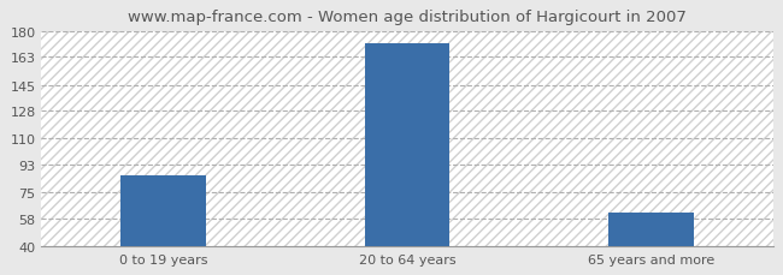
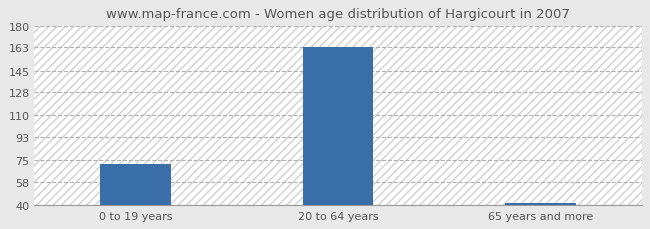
0 to 19 years: 86 -> 72
20 to 64 years: 172 -> 163
65 years and more: 62 -> 42
